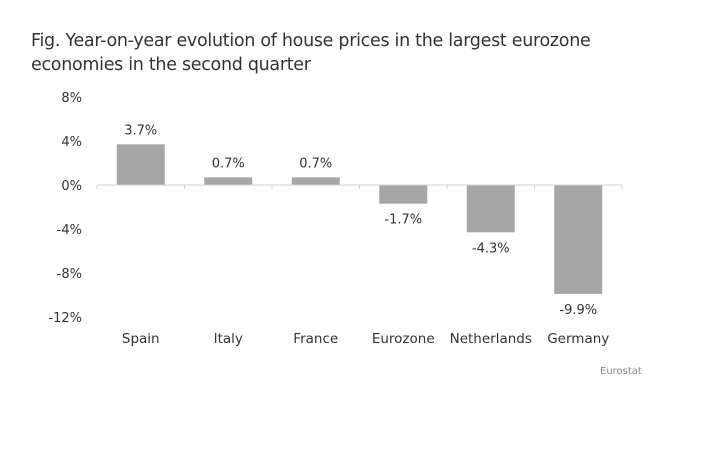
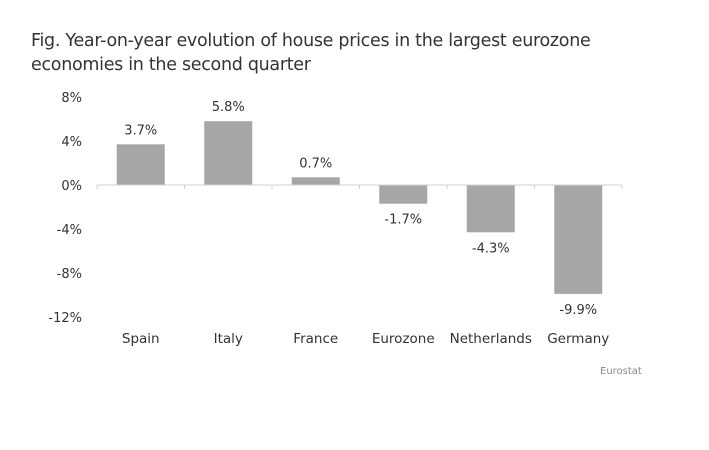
Italy: 0.7% -> 5.8%
